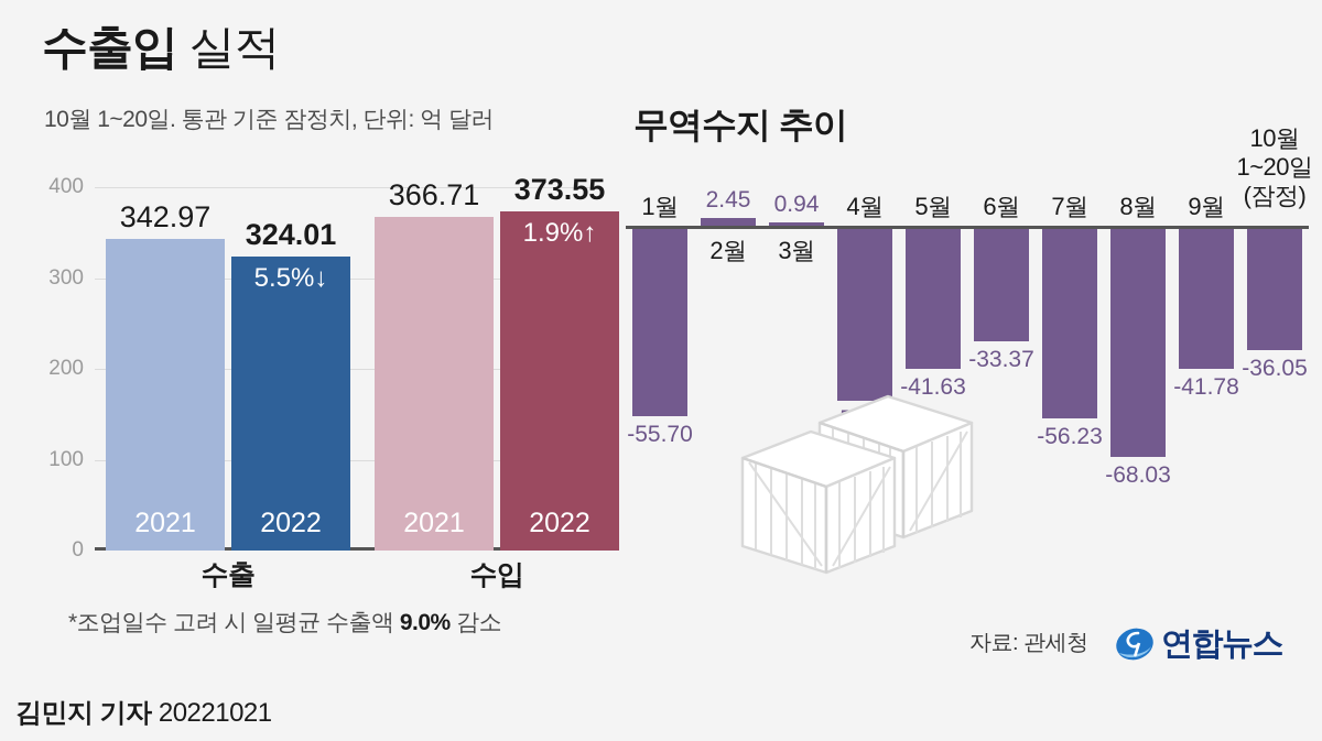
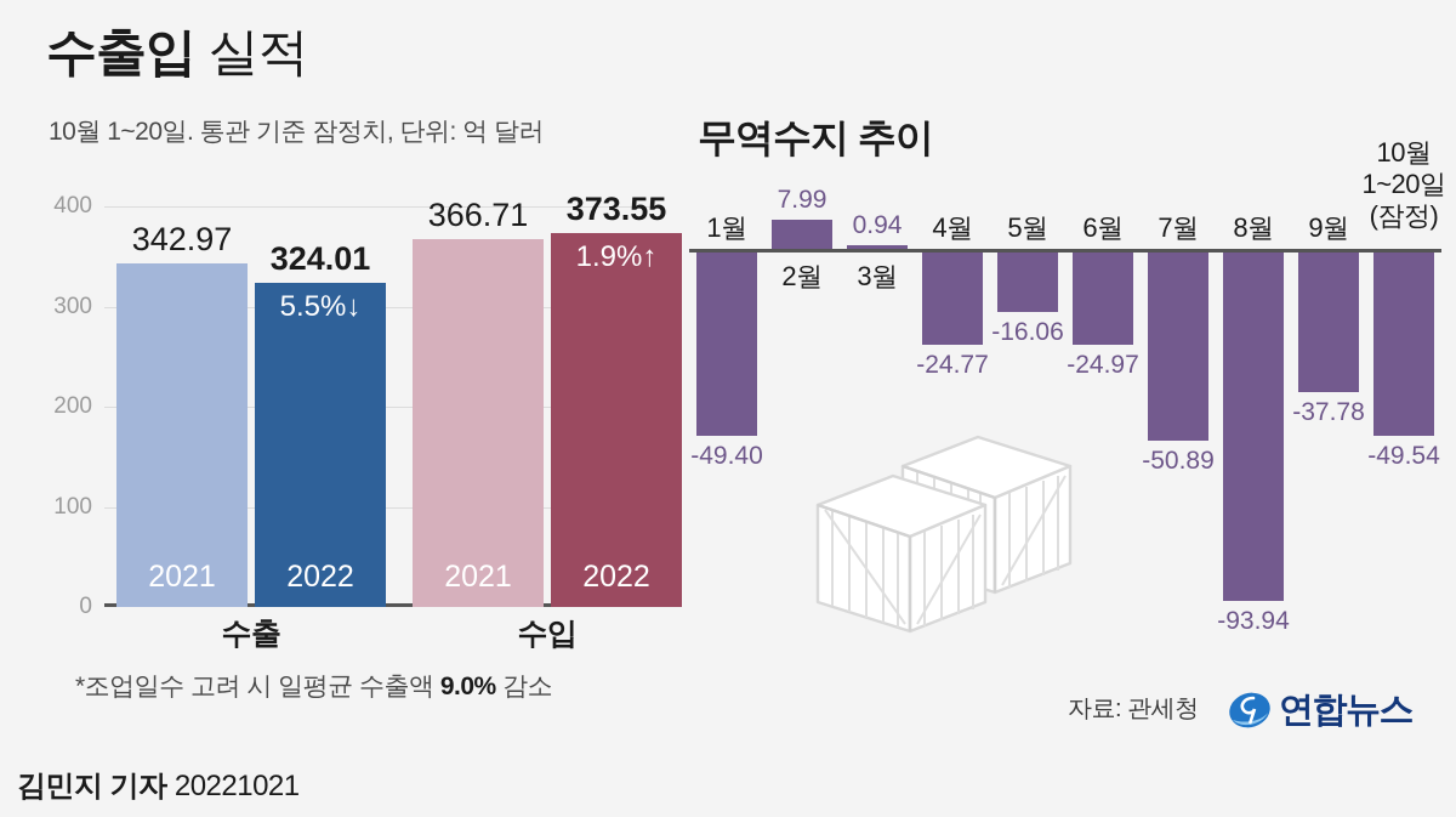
무역수지 추이/1월: -55.70 -> -49.40
무역수지 추이/2월: 2.45 -> 7.99
무역수지 추이/4월: -51.31 -> -24.77
무역수지 추이/5월: -41.63 -> -16.06
무역수지 추이/6월: -33.37 -> -24.97
무역수지 추이/7월: -56.23 -> -50.89
무역수지 추이/8월: -68.03 -> -93.94
무역수지 추이/9월: -41.78 -> -37.78
무역수지 추이/10월 1~20일 (잠정): -36.05 -> -49.54
